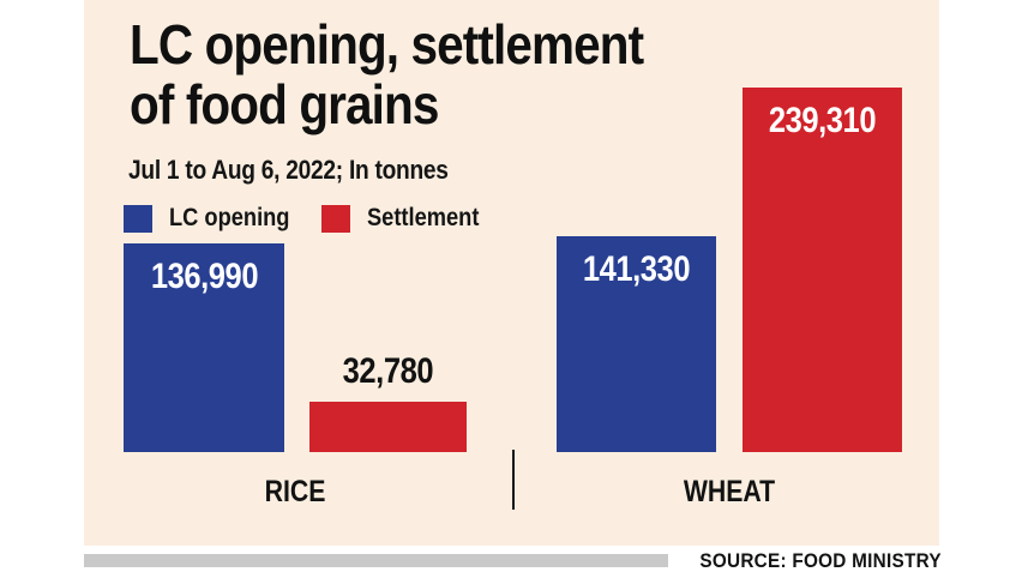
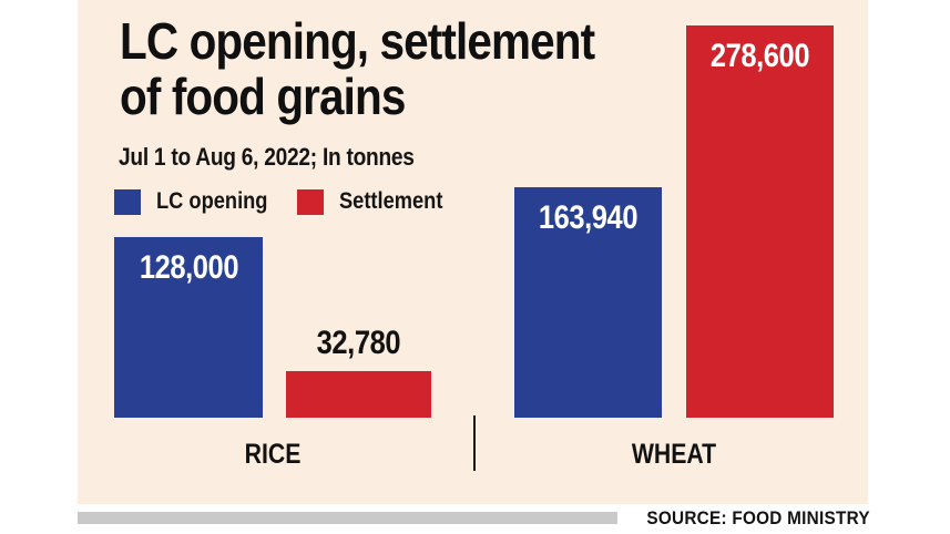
LC opening/RICE: 136,990 -> 128,000
LC opening/WHEAT: 141,330 -> 163,940
Settlement/WHEAT: 239,310 -> 278,600
